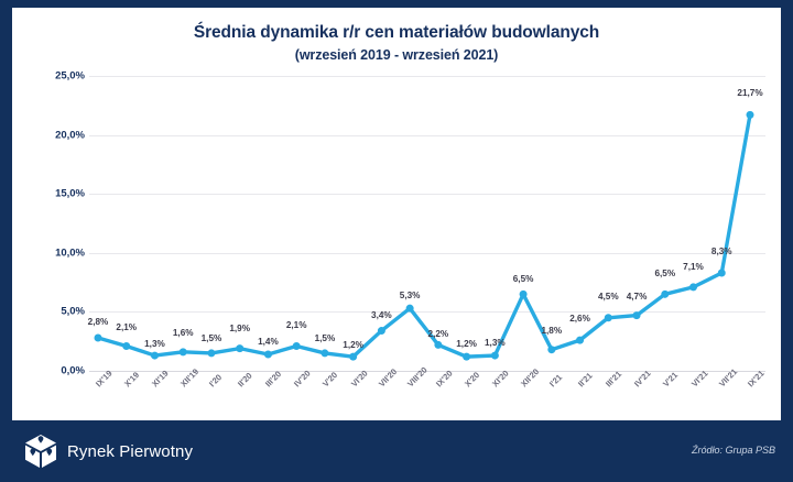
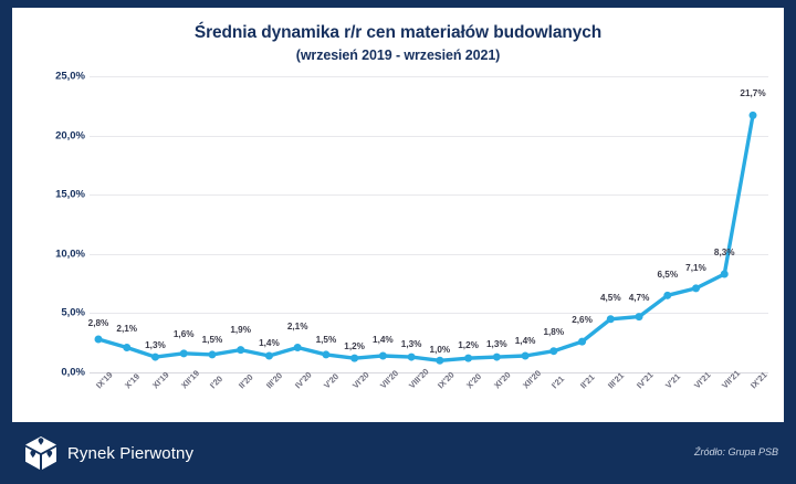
VII'20: 3,4% -> 1,4%
VIII'20: 5,3% -> 1,3%
IX'20: 2,2% -> 1,0%
XII'20: 6,5% -> 1,4%
